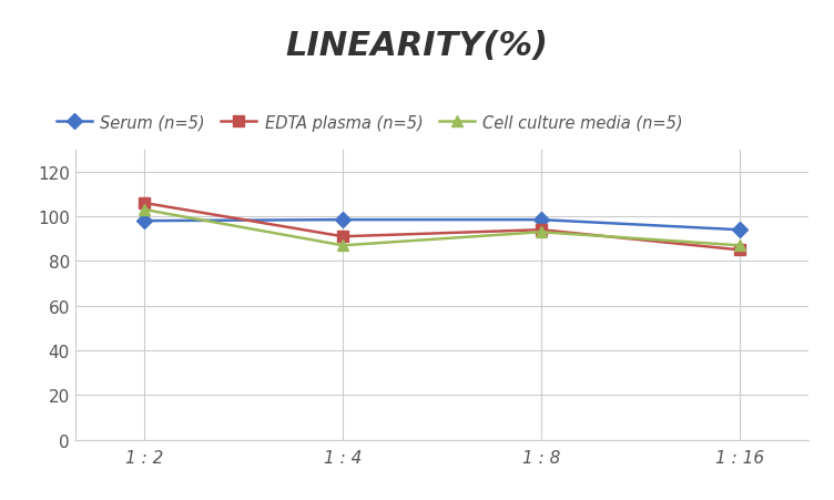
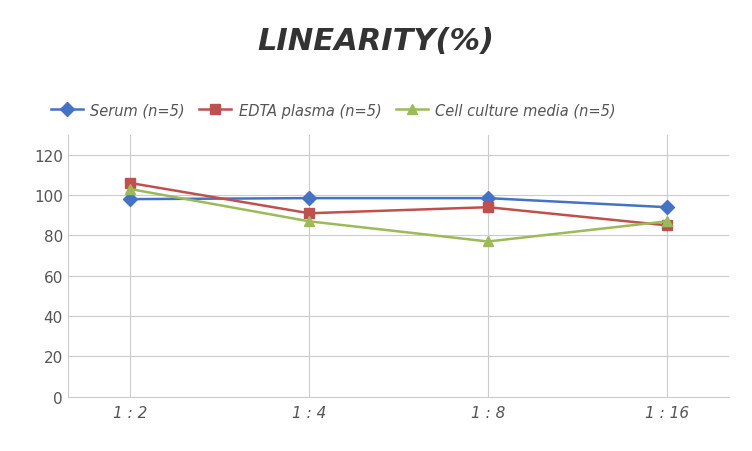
Cell culture media (n=5)/1 : 8: 93 -> 77
